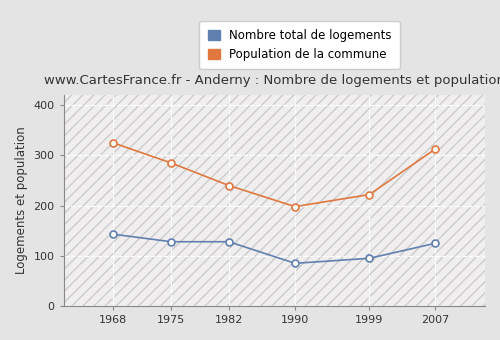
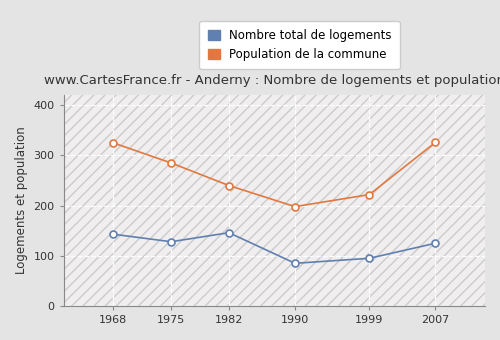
Nombre total de logements/1982: 128 -> 146
Population de la commune/2007: 313 -> 326
